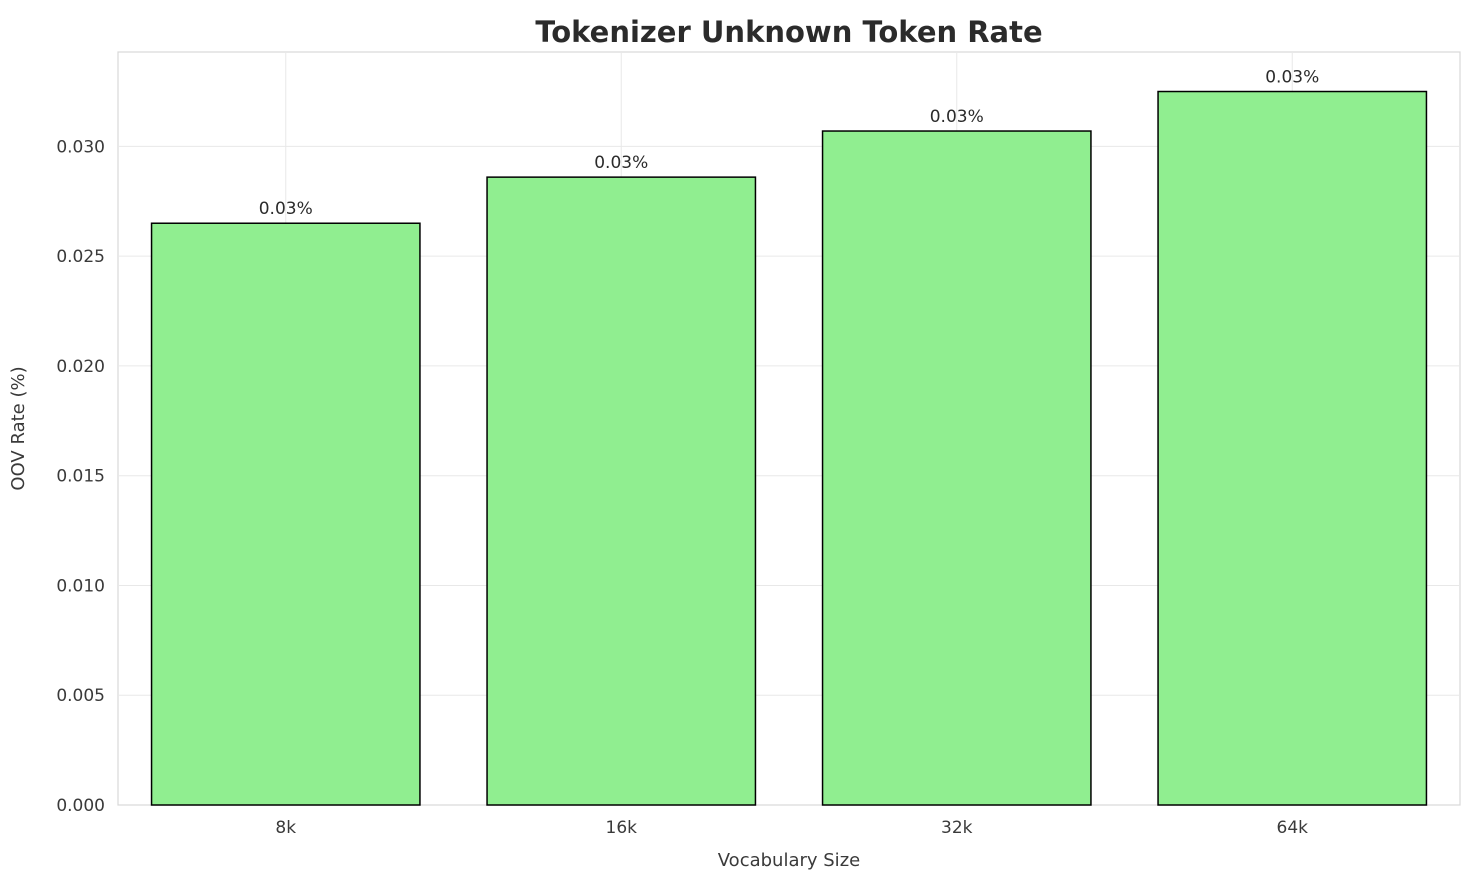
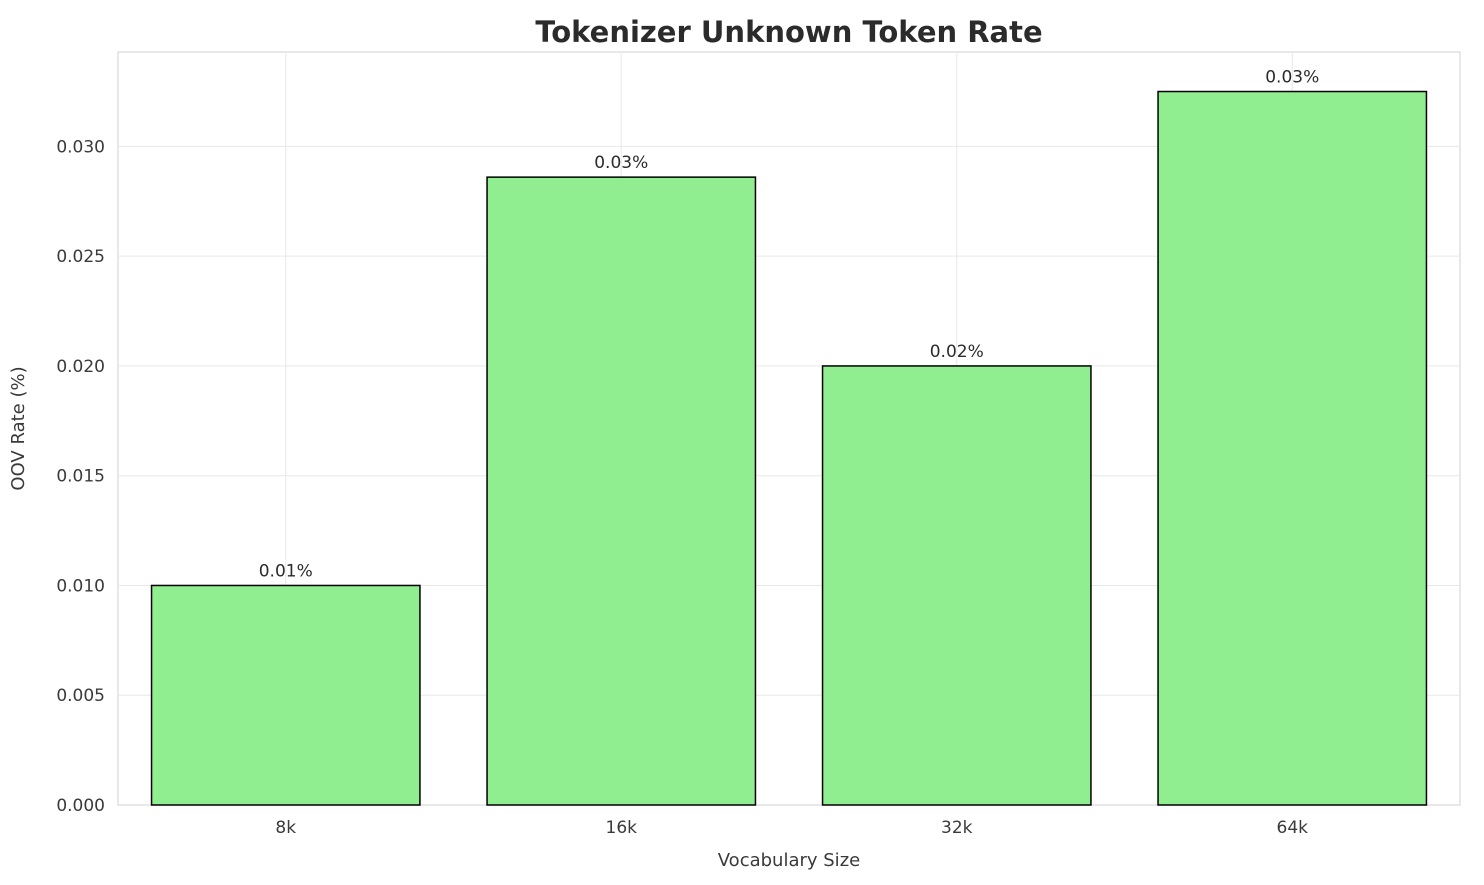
8k: 0.03% -> 0.01%
32k: 0.03% -> 0.02%
